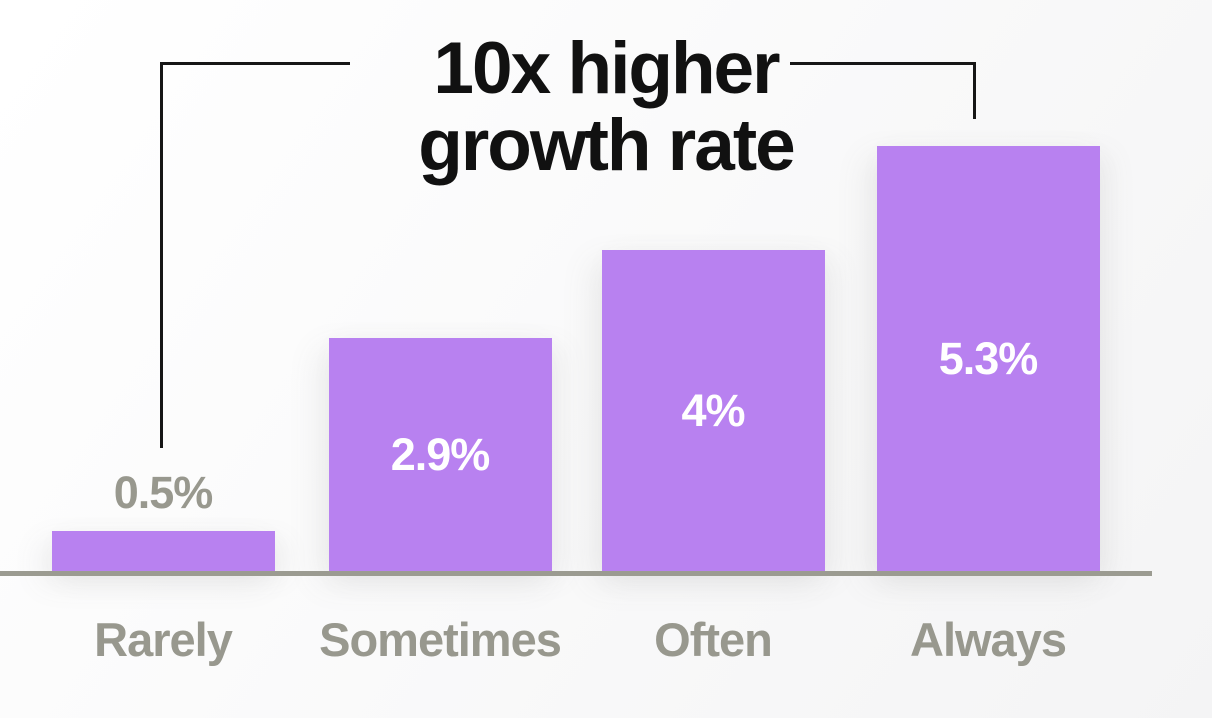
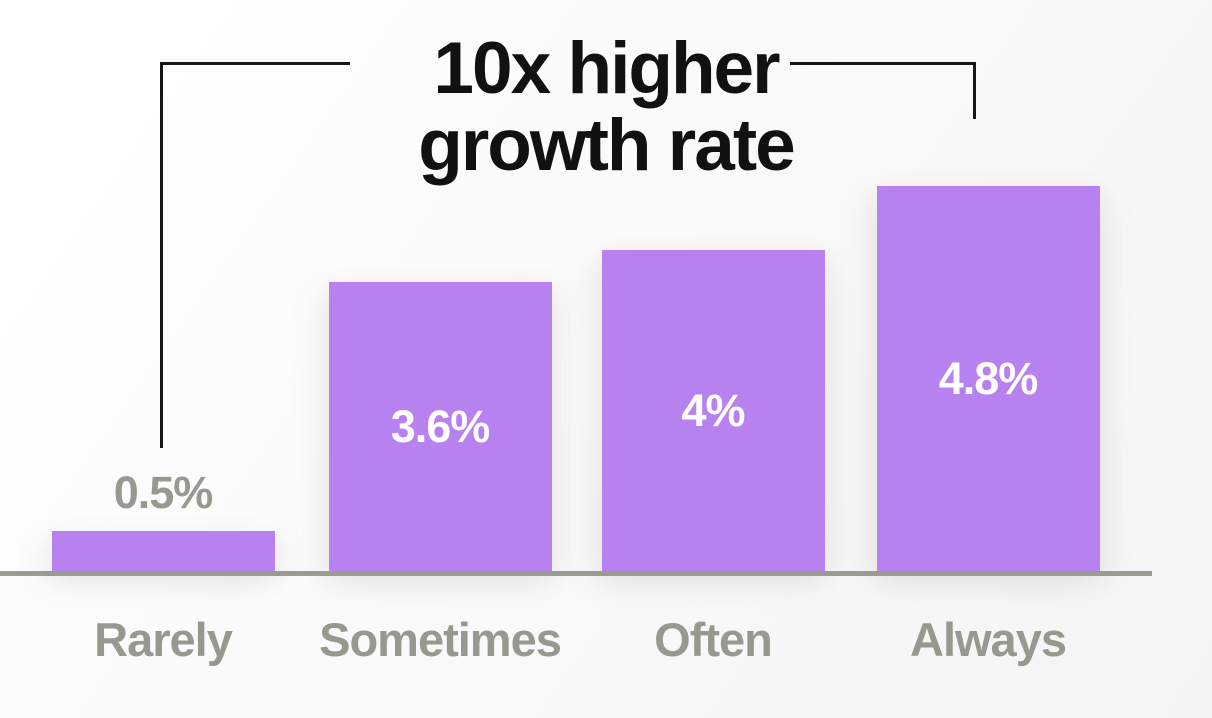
Sometimes: 2.9% -> 3.6%
Always: 5.3% -> 4.8%
